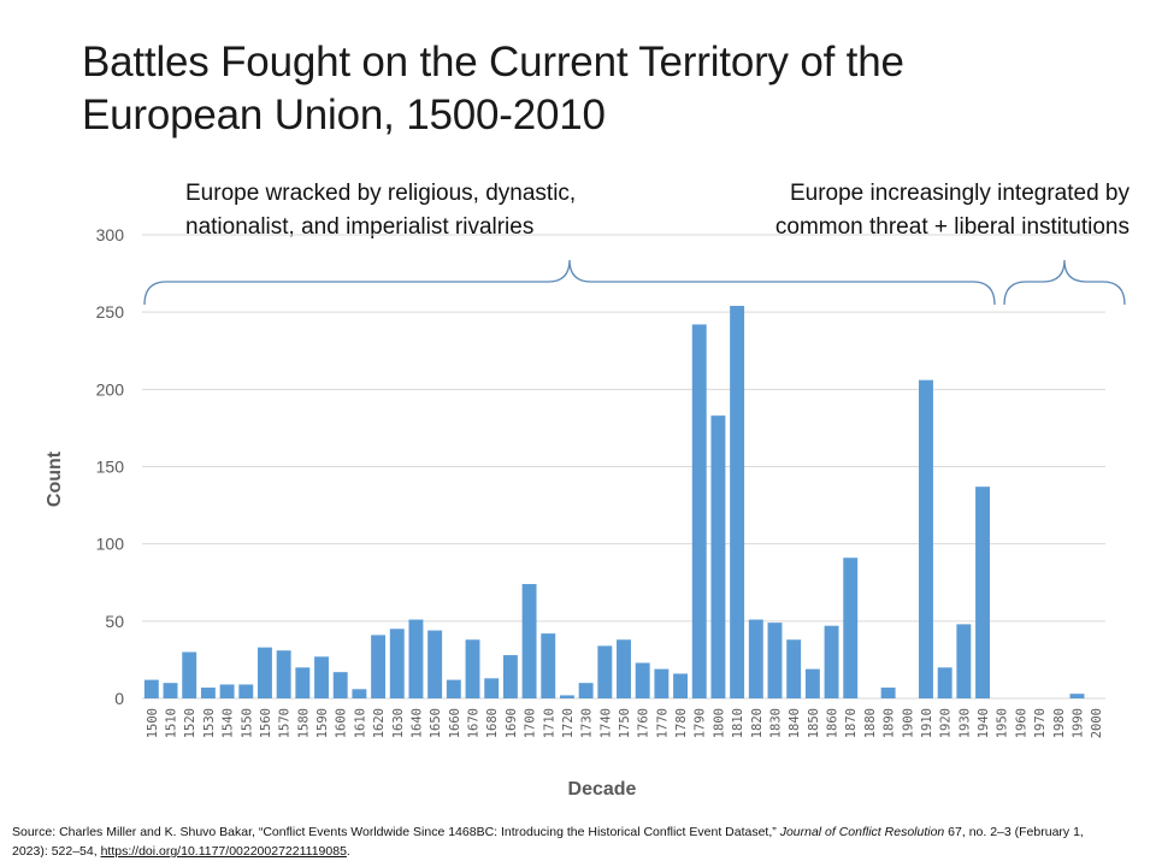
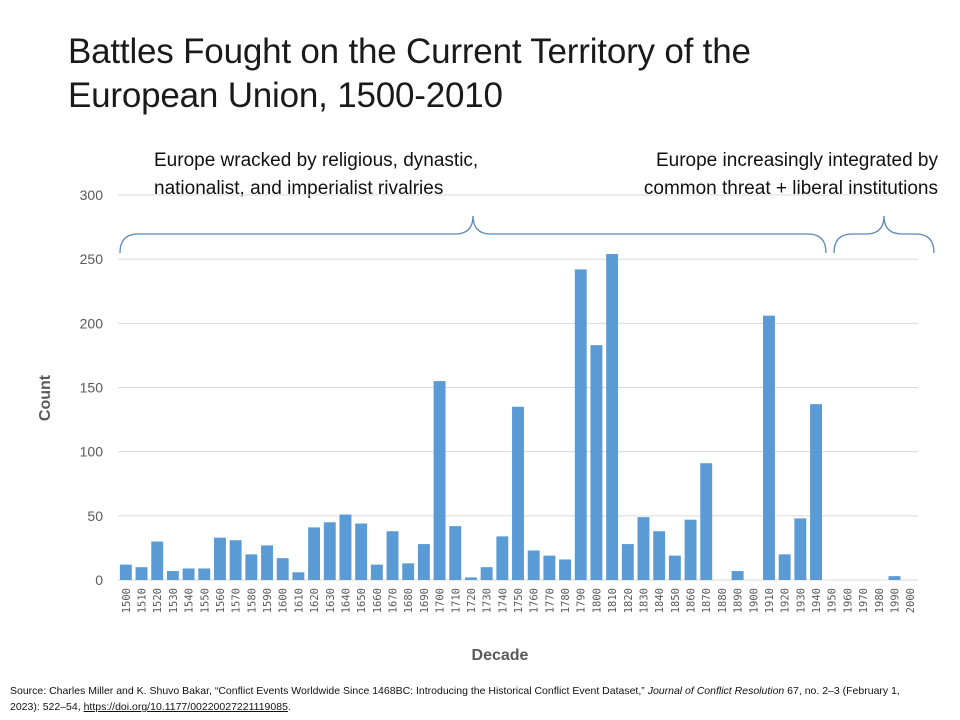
1700: 74 -> 155
1750: 38 -> 135
1820: 51 -> 28
